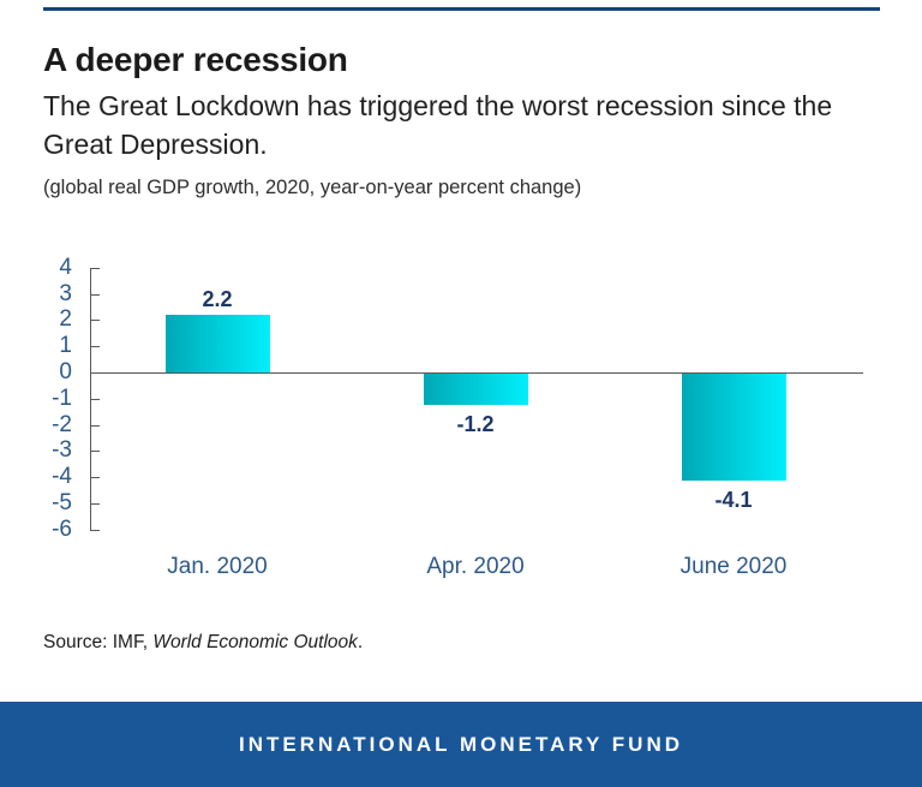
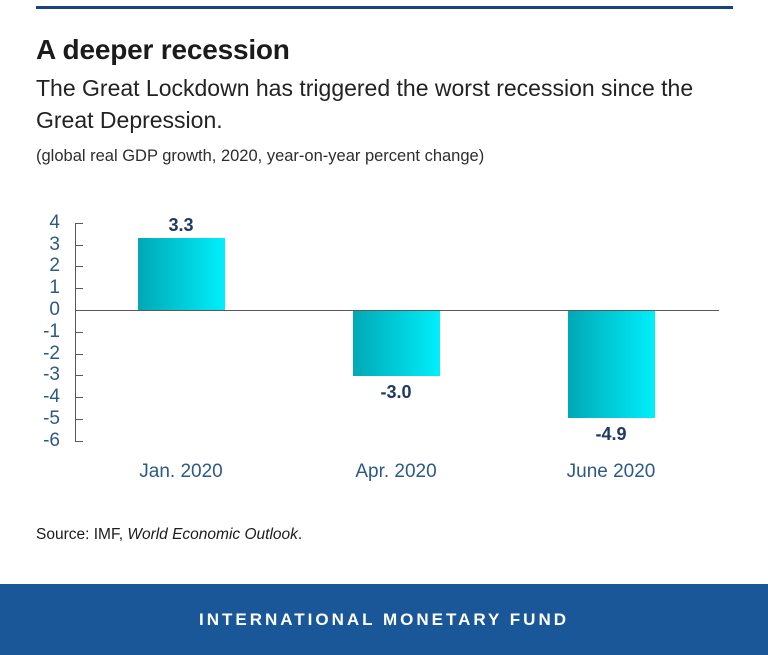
Jan. 2020: 2.2 -> 3.3
Apr. 2020: -1.2 -> -3.0
June 2020: -4.1 -> -4.9
